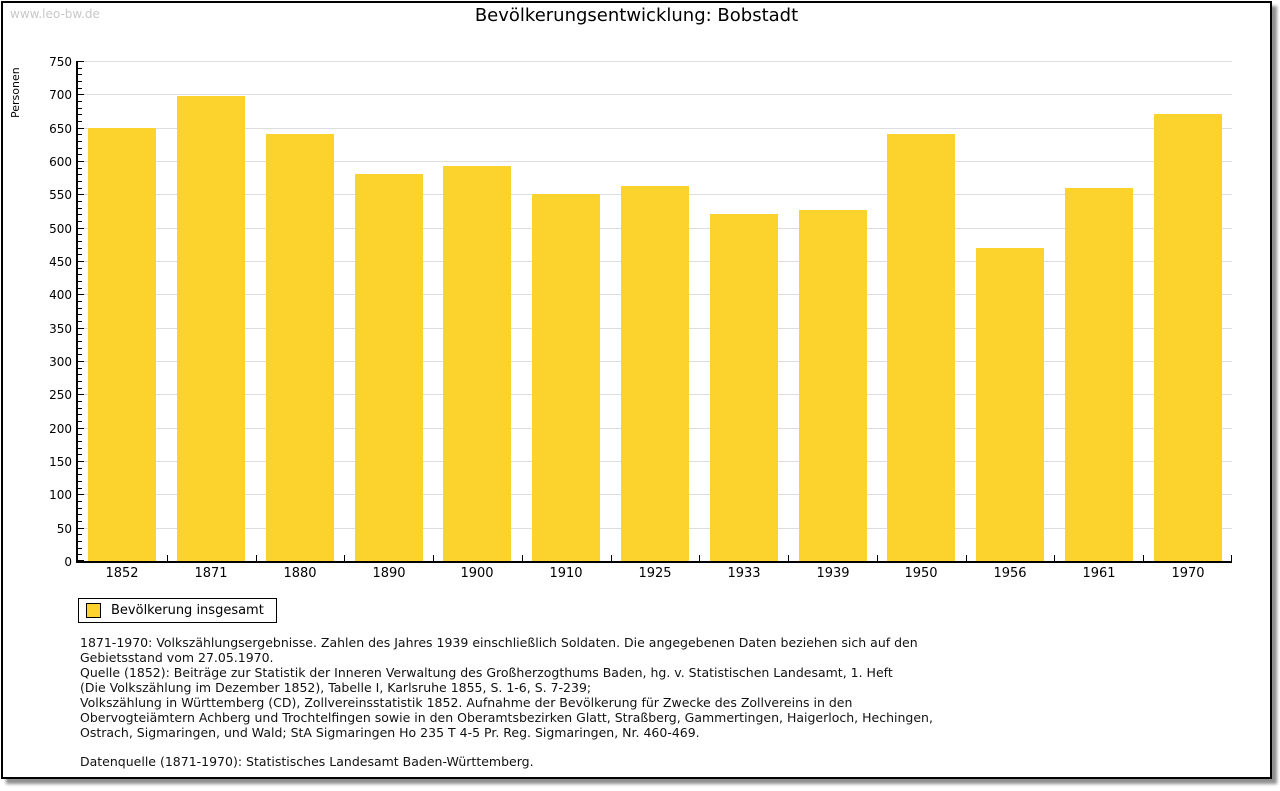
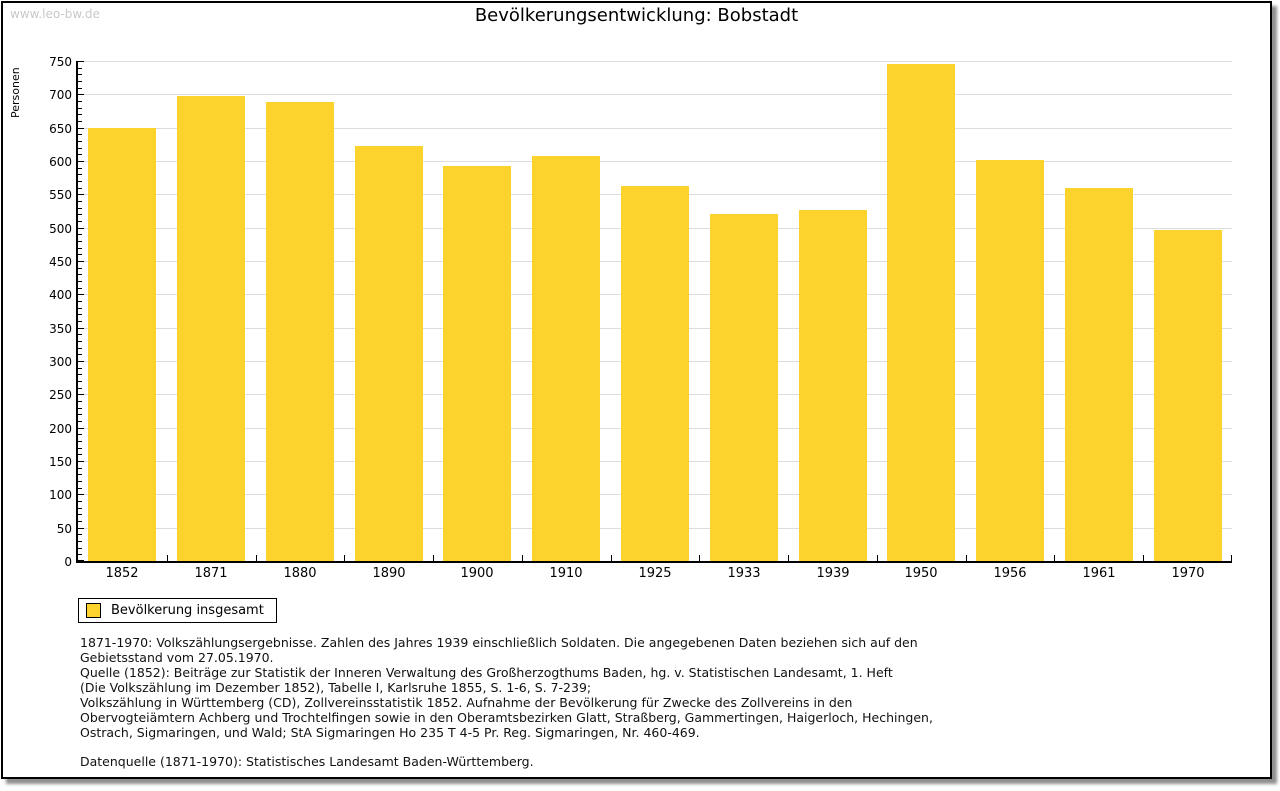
1880: 640 -> 690
1890: 580 -> 620
1910: 550 -> 610
1950: 640 -> 740
1956: 470 -> 600
1970: 670 -> 500
